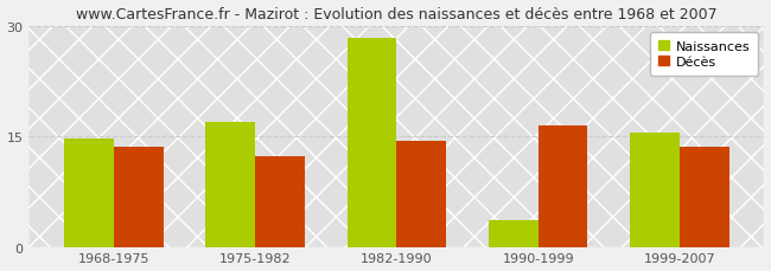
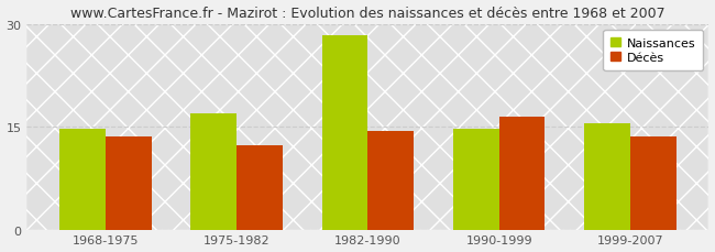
Naissances/1990-1999: 3.6 -> 14.7
